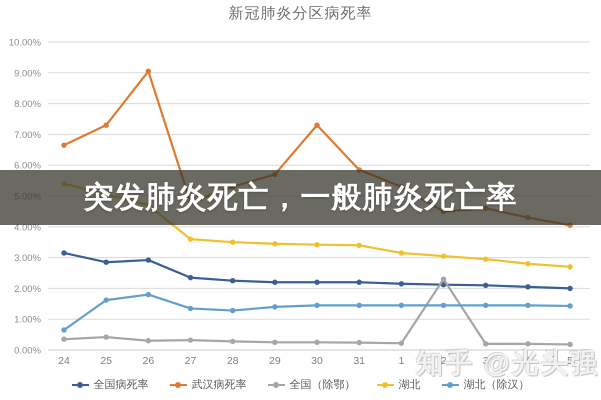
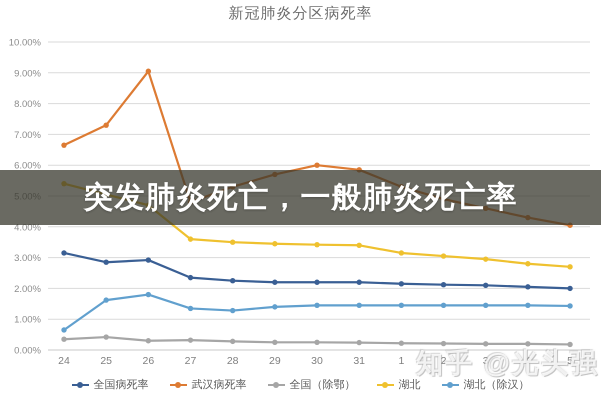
武汉病死率/30: 7.3% -> 6.0%
武汉病死率/2: 4.5% -> 4.9%
全国（除鄂）/2: 2.3% -> 0.2%
